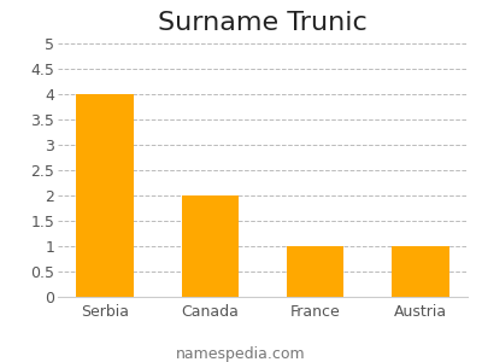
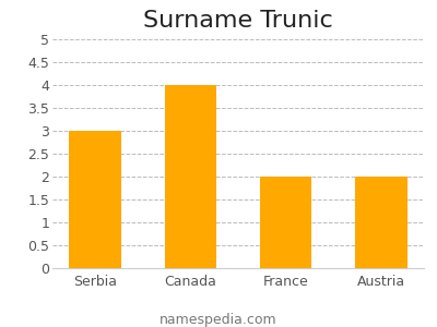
Serbia: 4 -> 3
Canada: 2 -> 4
France: 1 -> 2
Austria: 1 -> 2
